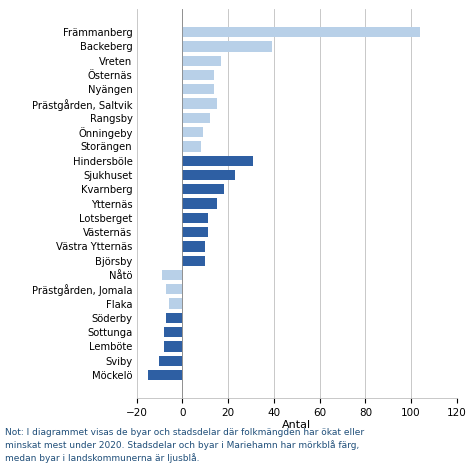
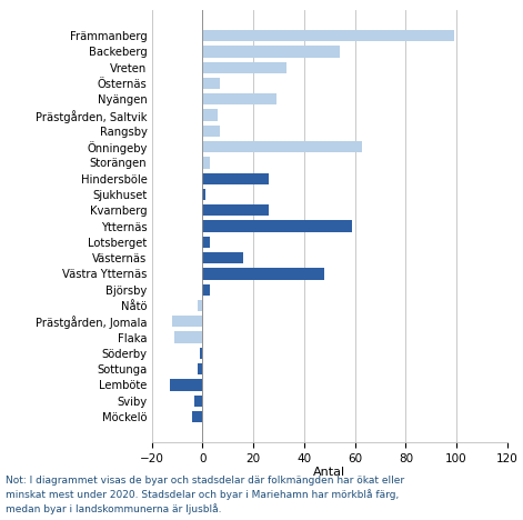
Främmanberg: 104 -> 99
Backeberg: 39 -> 54
Vreten: 17 -> 33
Östernäs: 14 -> 7
Nyängen: 14 -> 29
Prästgården, Saltvik: 15 -> 6
Rangsby: 12 -> 7
Önningeby: 9 -> 63
Storängen: 8 -> 3
Hindersböle: 31 -> 26
Sjukhuset: 23 -> 1
Kvarnberg: 18 -> 26
Ytternäs: 15 -> 59
Lotsberget: 11 -> 3
Västernäs: 11 -> 16
Västra Ytternäs: 10 -> 48
Björsby: 10 -> 3
Nåtö: -9 -> -2
Prästgården, Jomala: -7 -> -12
Flaka: -6 -> -11
Söderby: -7 -> -1
Sottunga: -8 -> -2
Lemböte: -8 -> -13
Sviby: -10 -> -3
Möckelö: -15 -> -4
